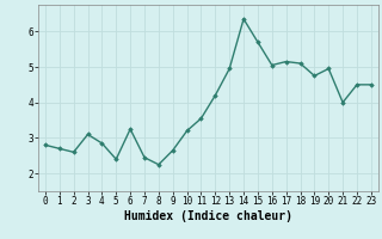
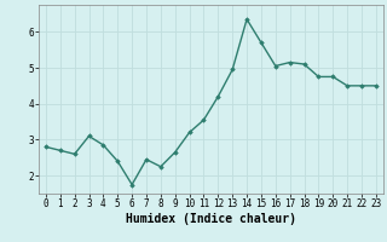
6: 3.25 -> 1.75
20: 4.95 -> 4.75
21: 4.00 -> 4.50
